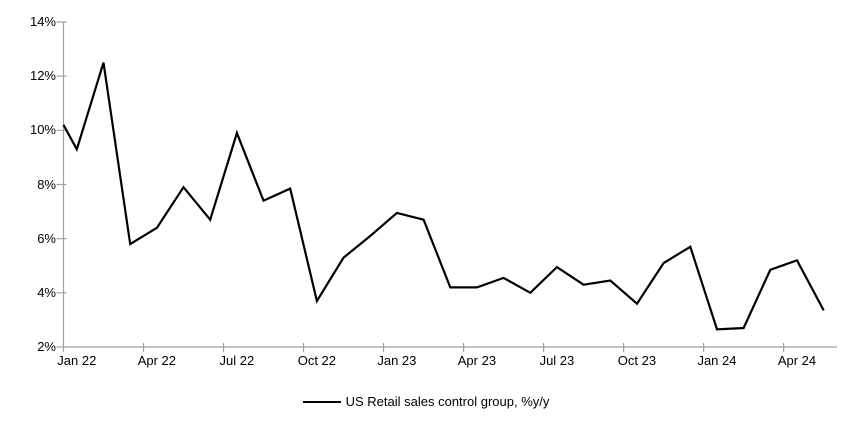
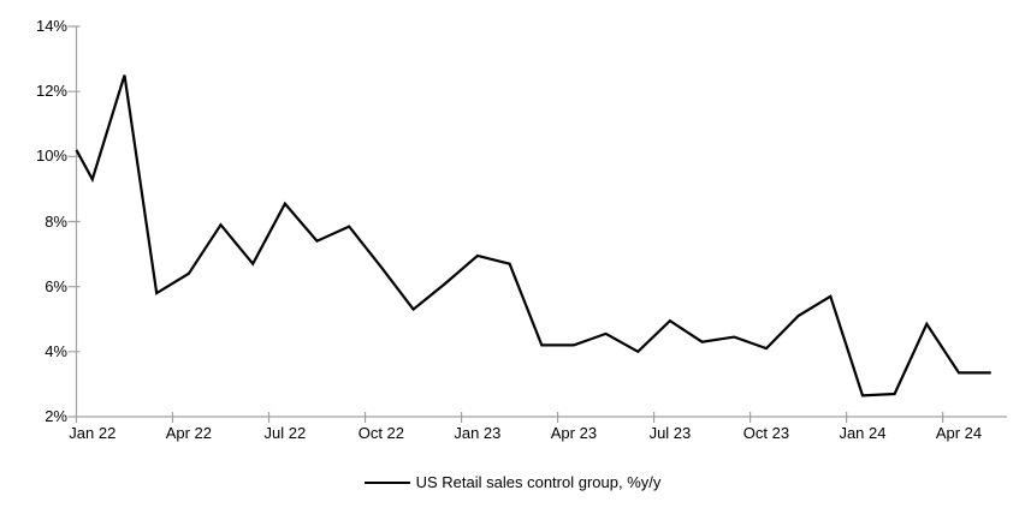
Jul 22: 9.9% -> 8.6%
Oct 22: 3.7% -> 6.6%
Oct 23: 3.6% -> 4.1%
Apr 24: 5.2% -> 3.4%
